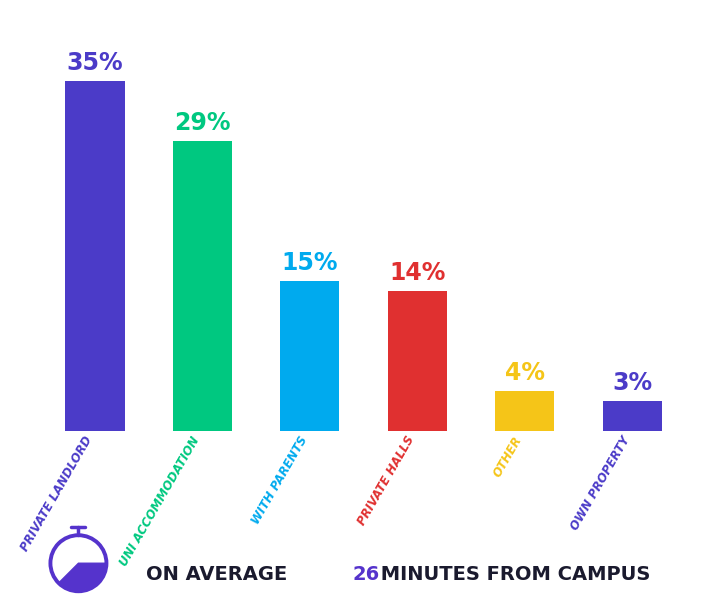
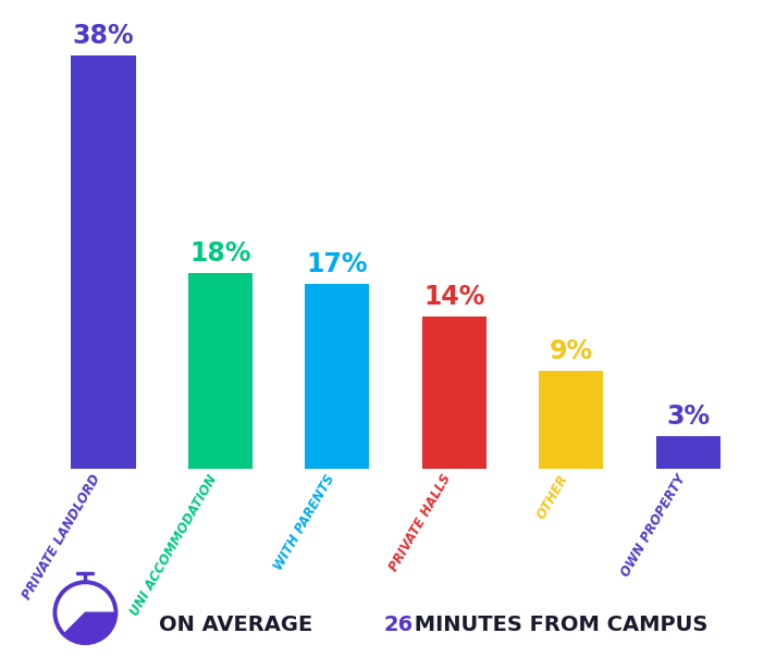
PRIVATE LANDLORD: 35% -> 38%
UNI ACCOMMODATION: 29% -> 18%
WITH PARENTS: 15% -> 17%
OTHER: 4% -> 9%
